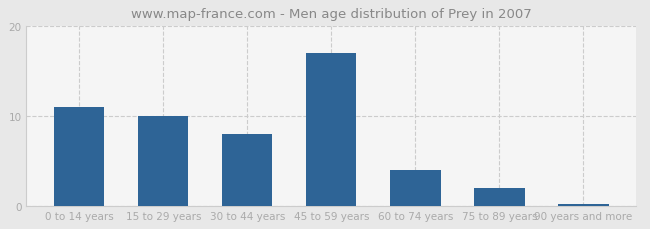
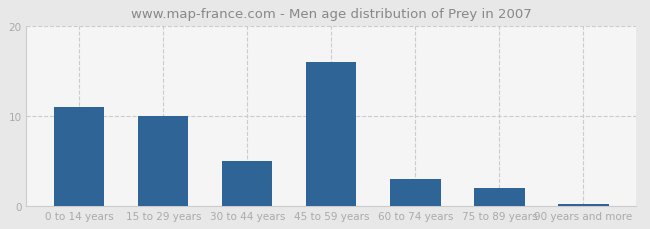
30 to 44 years: 8.0 -> 5.0
45 to 59 years: 17.0 -> 16.0
60 to 74 years: 4.0 -> 3.0
